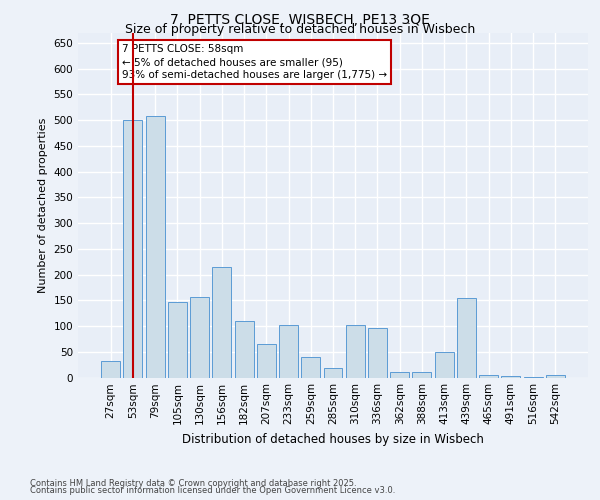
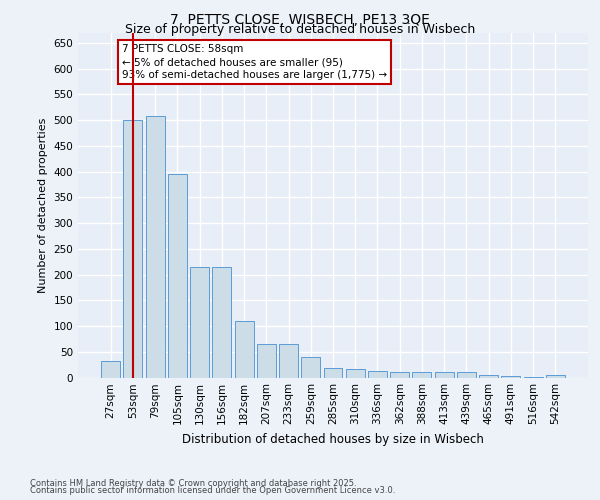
105sqm: 146 -> 395
130sqm: 156 -> 215
233sqm: 102 -> 65
310sqm: 102 -> 17
336sqm: 96 -> 13
413sqm: 50 -> 10
439sqm: 154 -> 10
